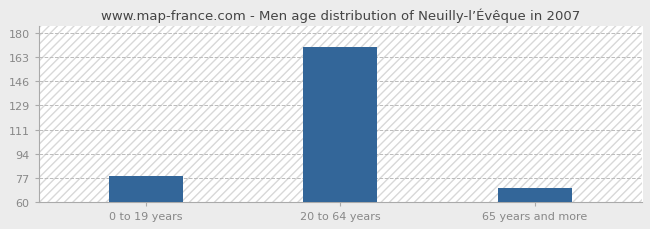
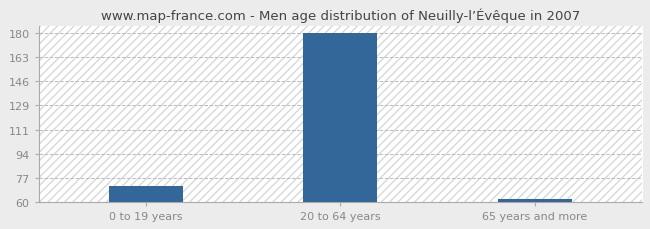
0 to 19 years: 78 -> 71
20 to 64 years: 170 -> 180
65 years and more: 70 -> 62
